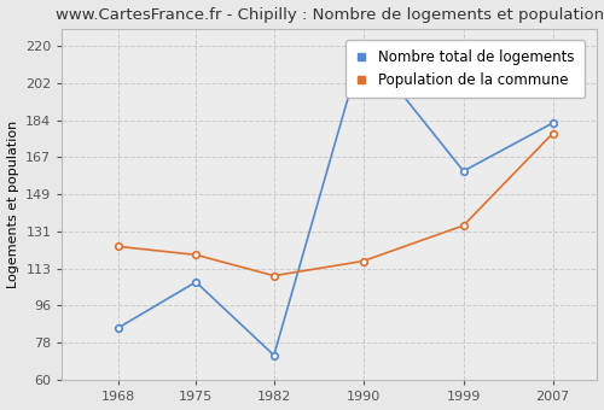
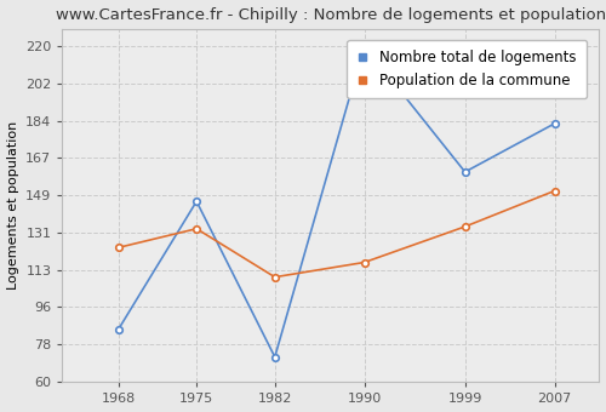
Nombre total de logements/1975: 107 -> 146
Population de la commune/1975: 120 -> 133
Population de la commune/2007: 178 -> 151
